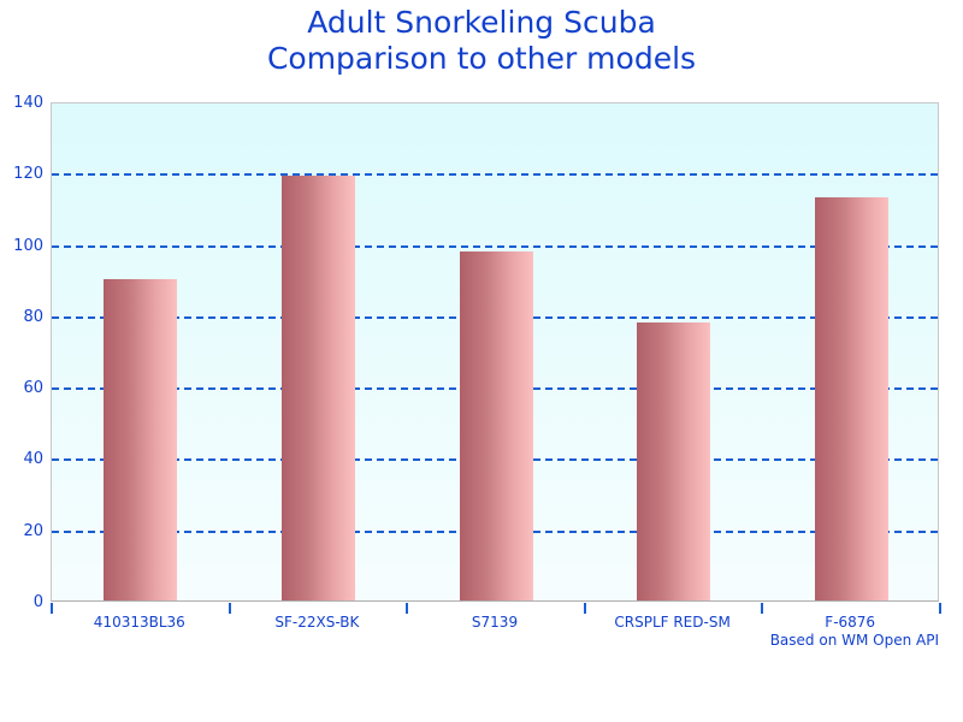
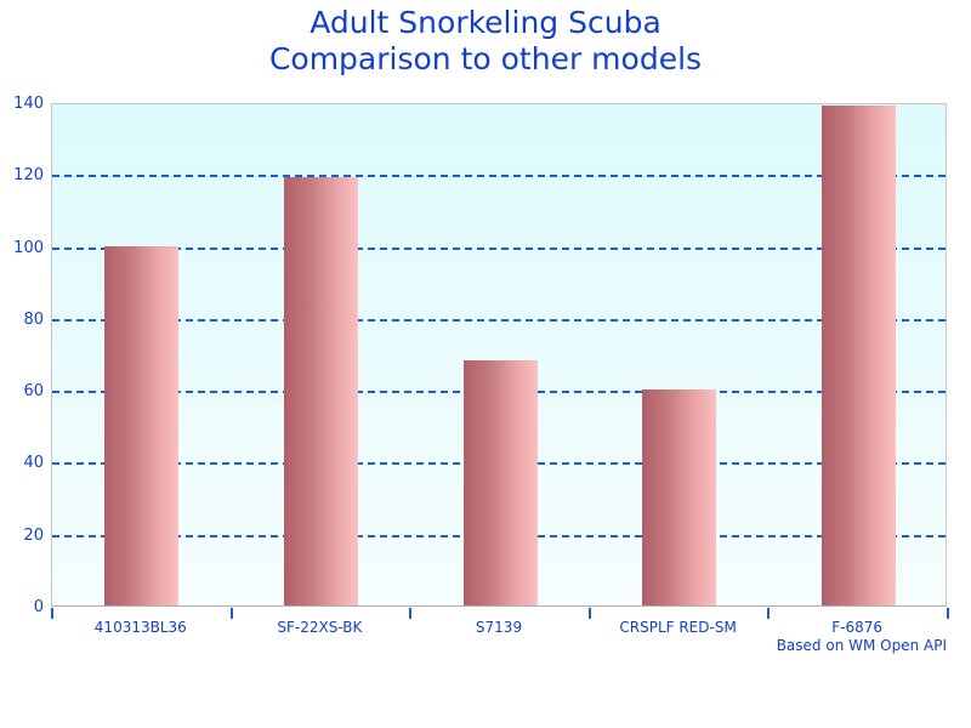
410313BL36: 90 -> 100
S7139: 98 -> 68
CRSPLF RED-SM: 78 -> 60
F-6876: 113 -> 139
